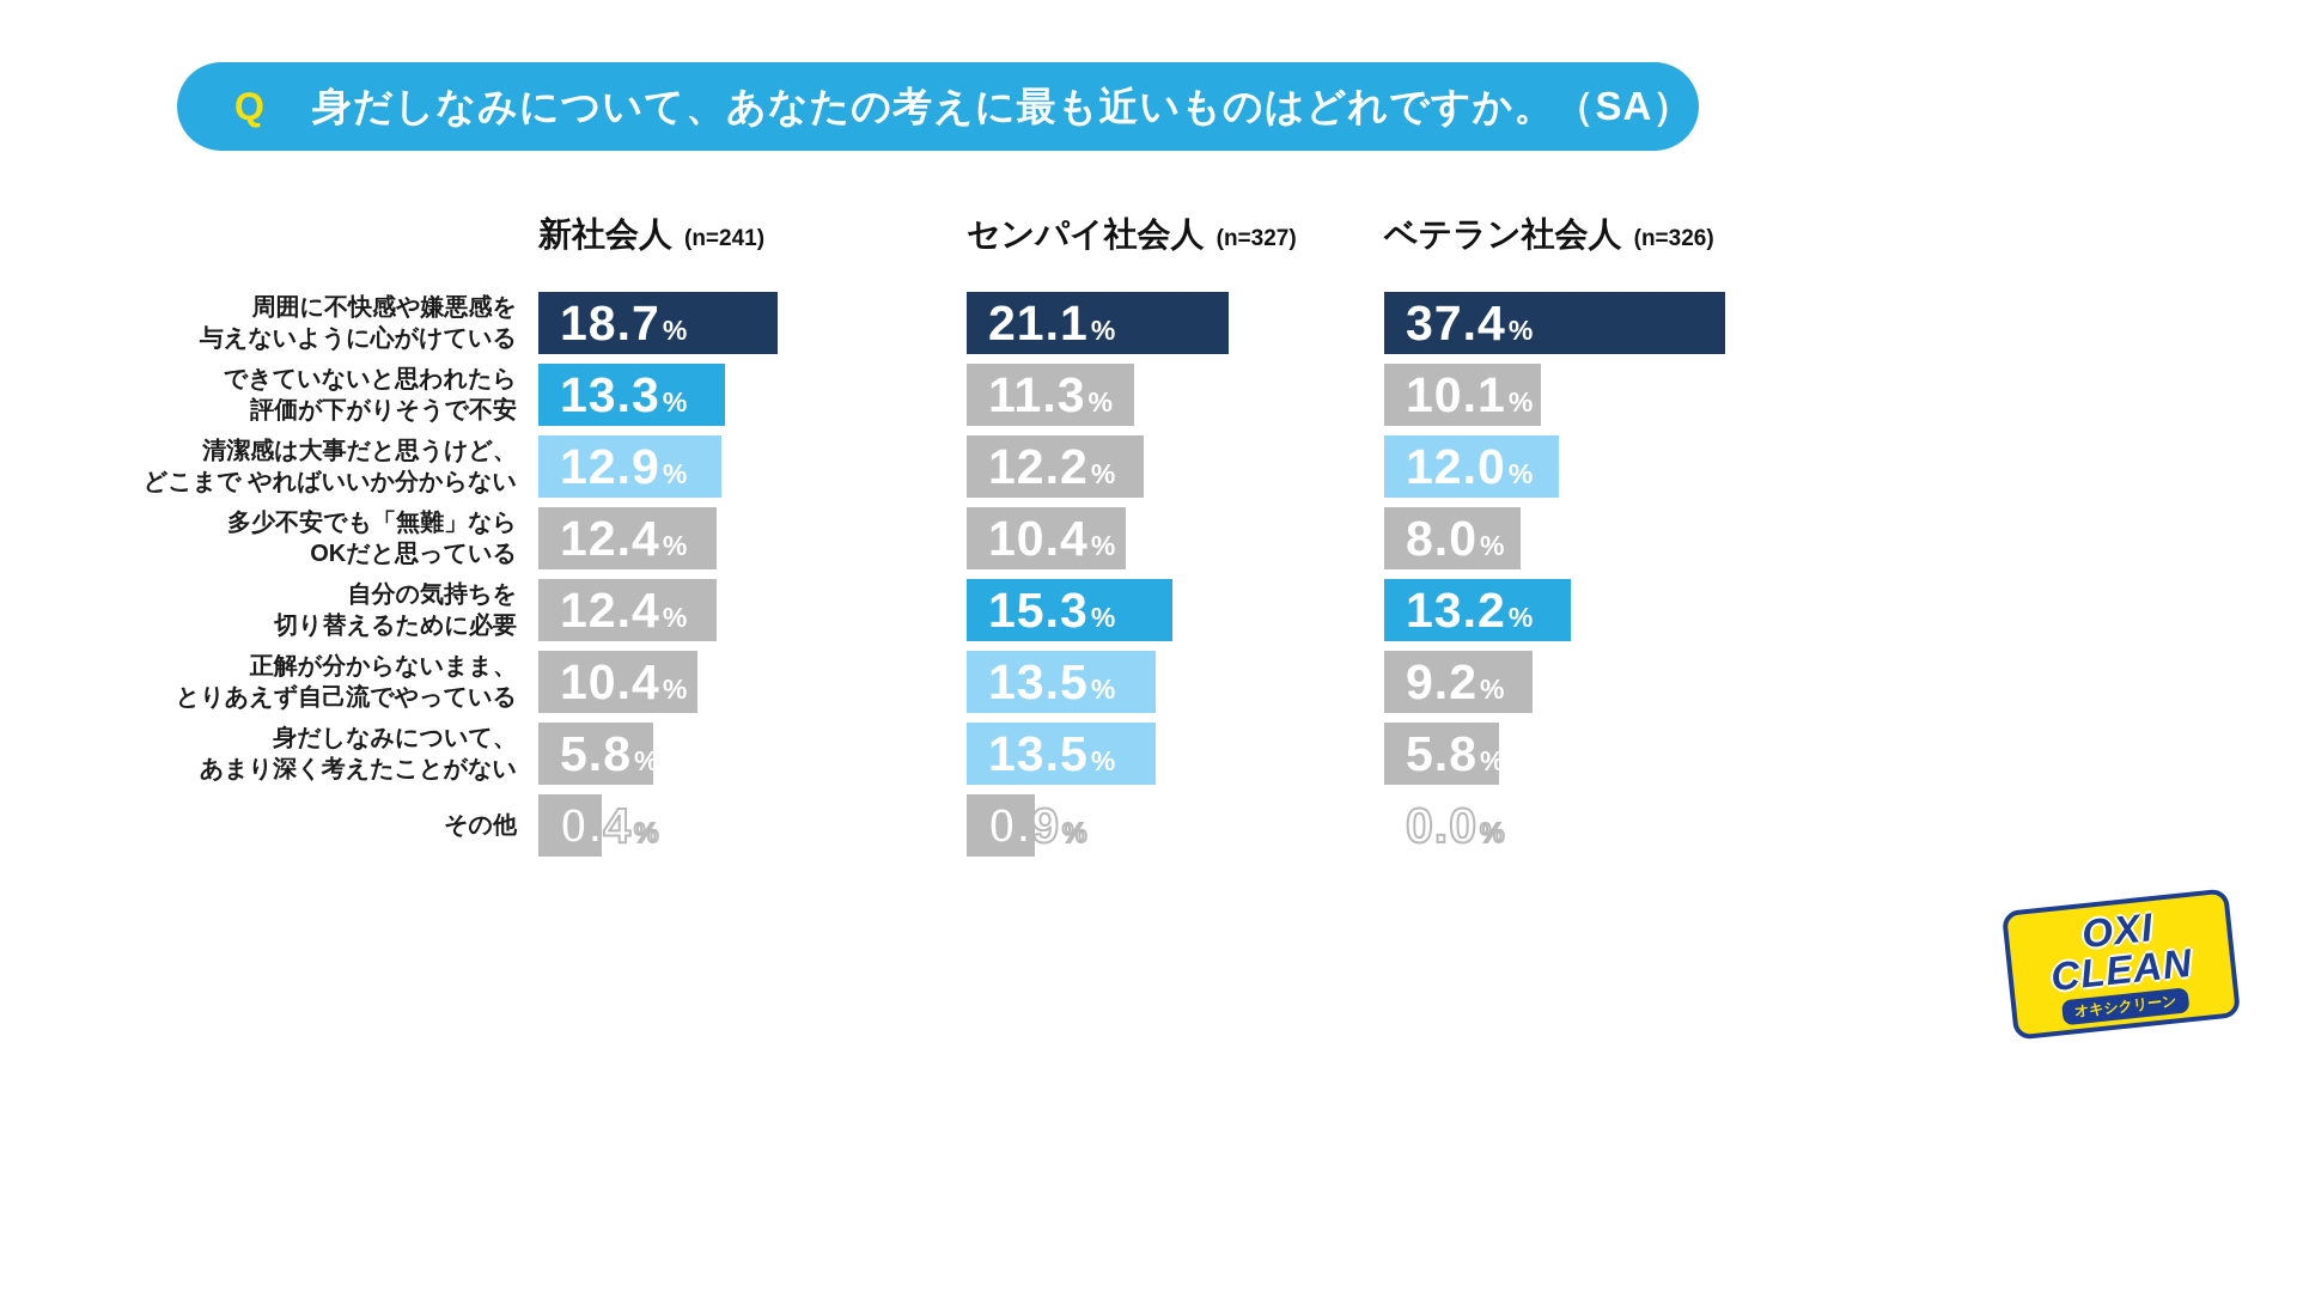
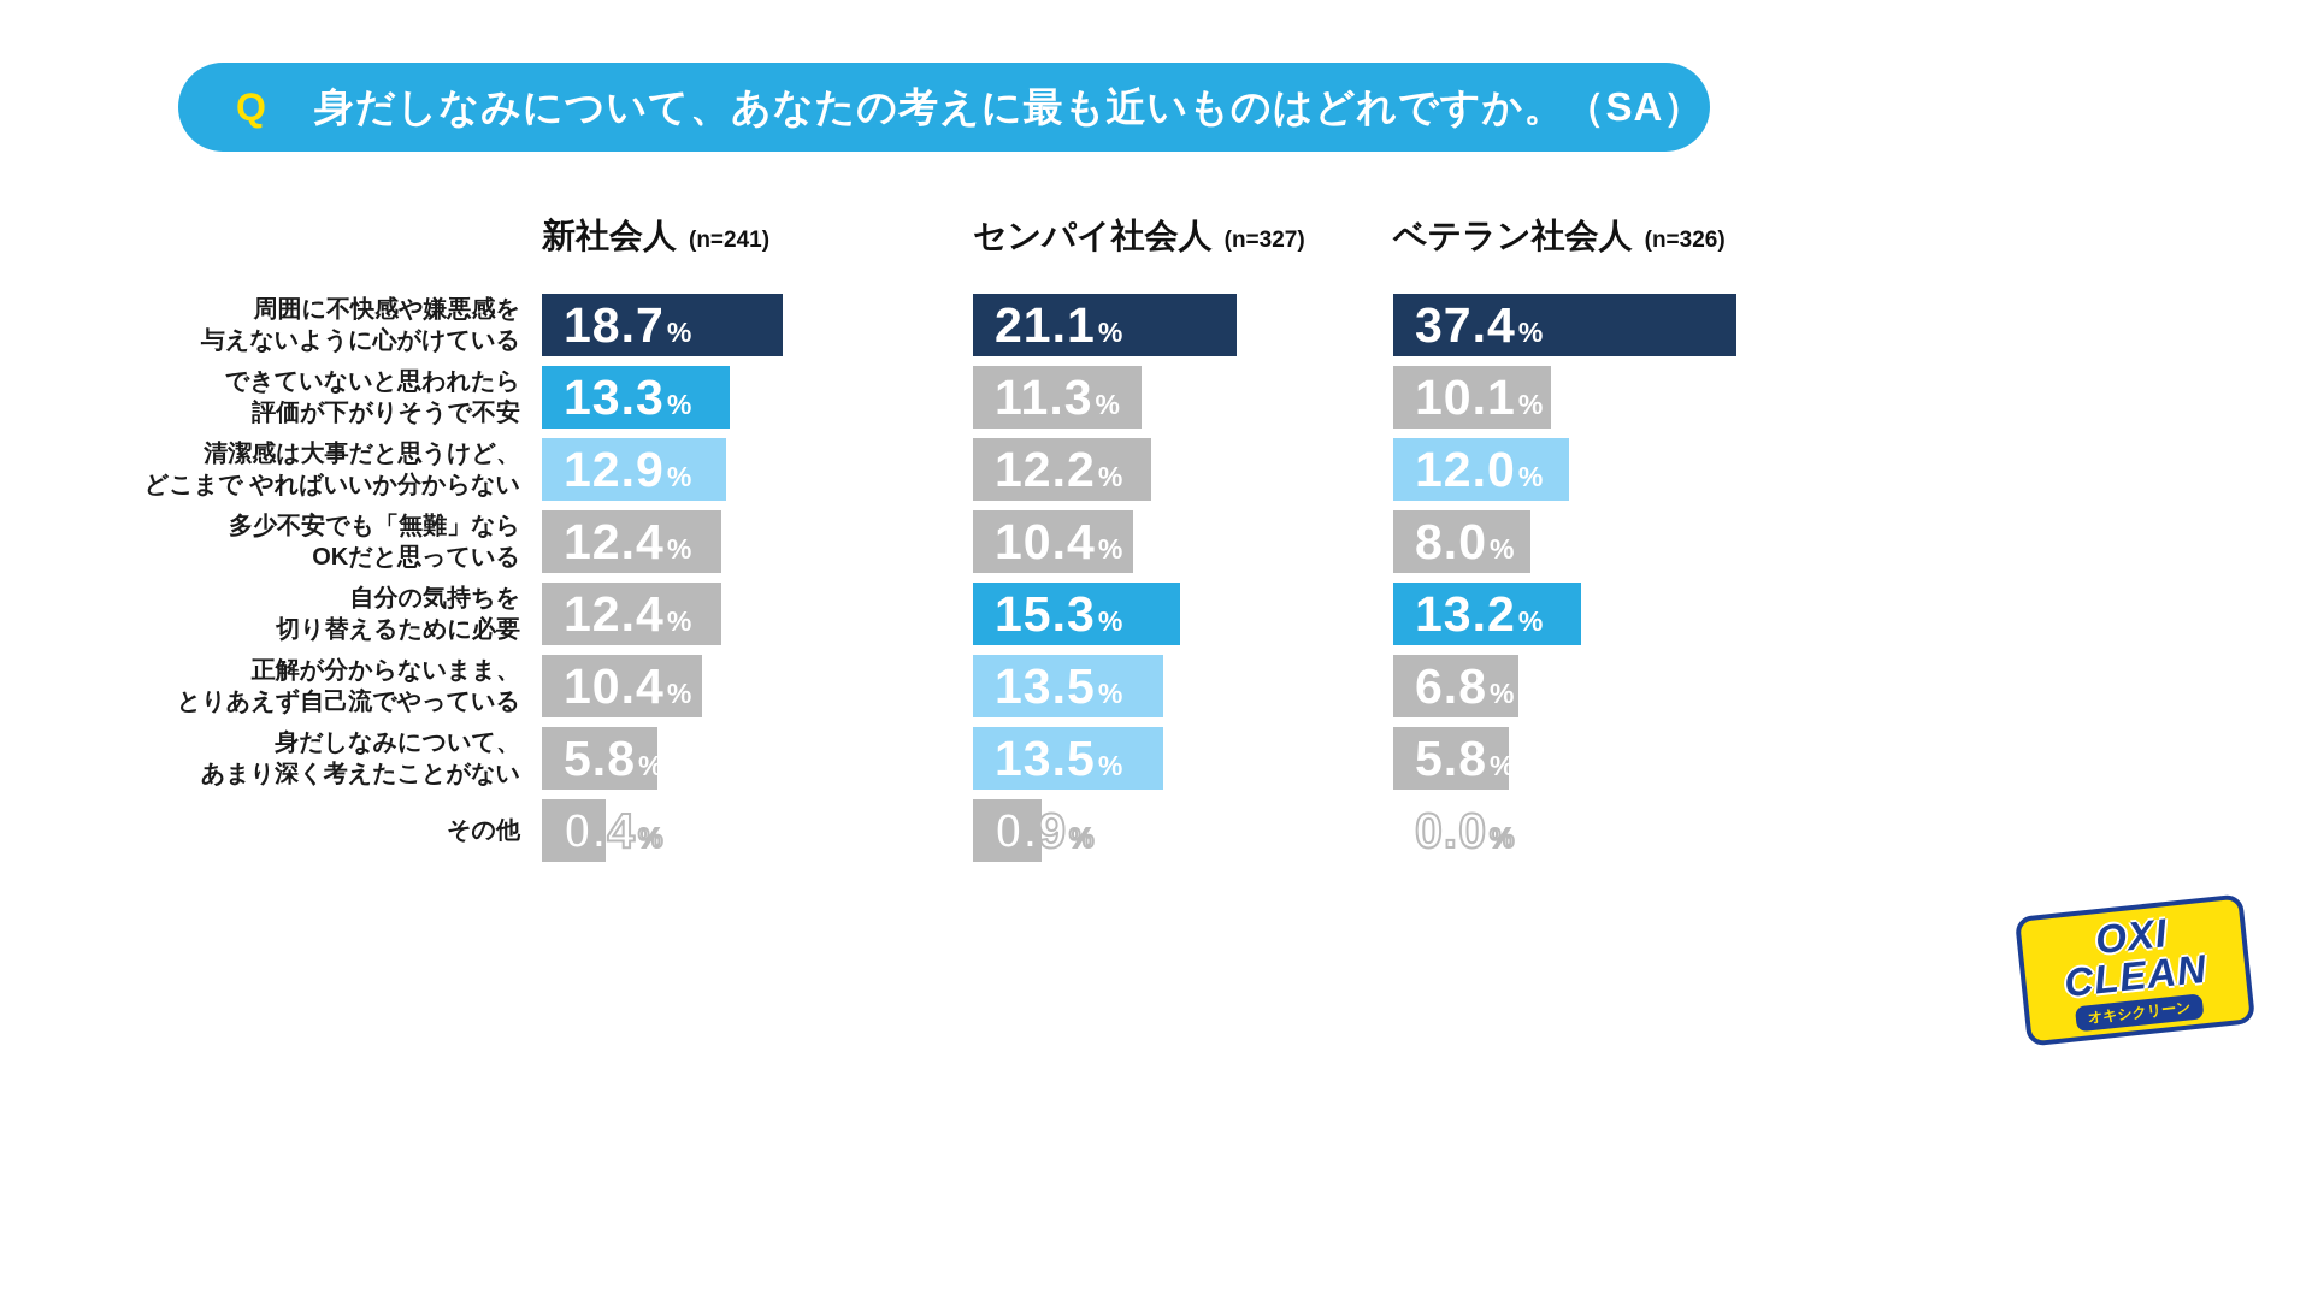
ベテラン社会人/正解が分からないまま、 とりあえず自己流でやっている: 9.2 -> 6.8
